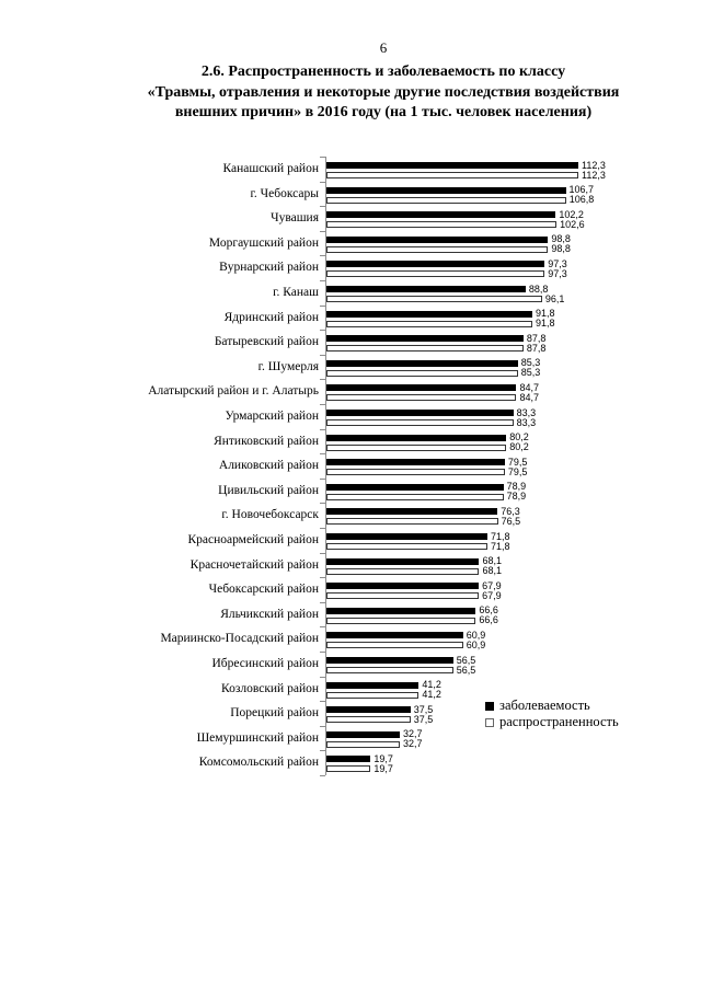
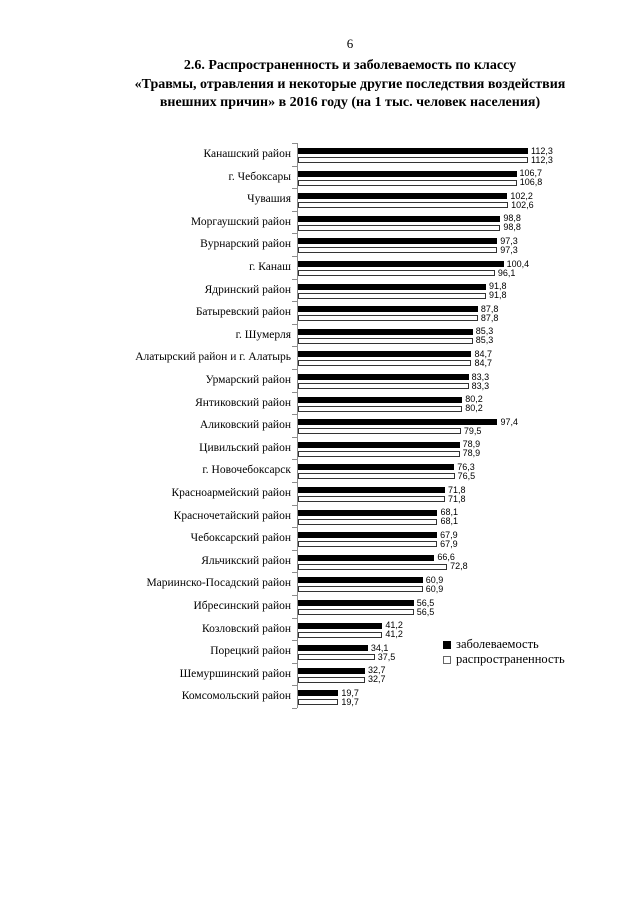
заболеваемость/г. Канаш: 88,8 -> 100,4
заболеваемость/Аликовский район: 79,5 -> 97,4
распространенность/Яльчикский район: 66,6 -> 72,8
заболеваемость/Порецкий район: 37,5 -> 34,1
